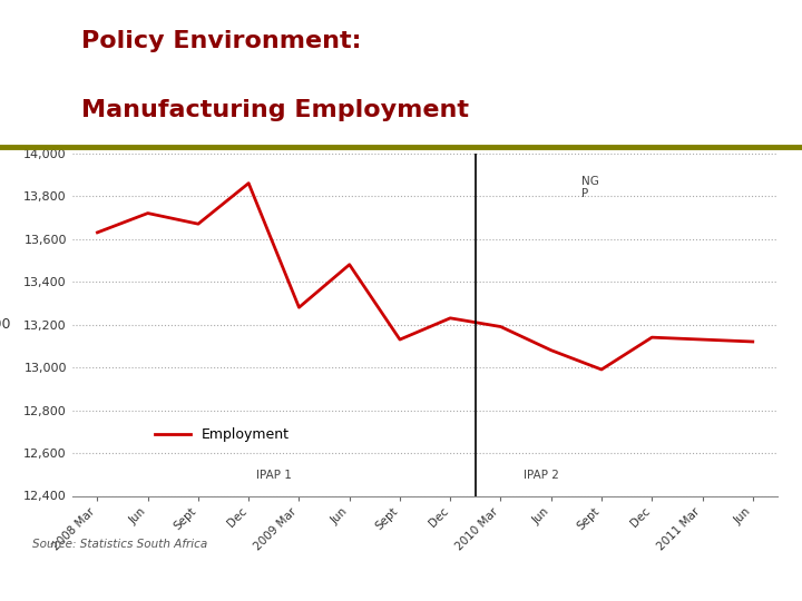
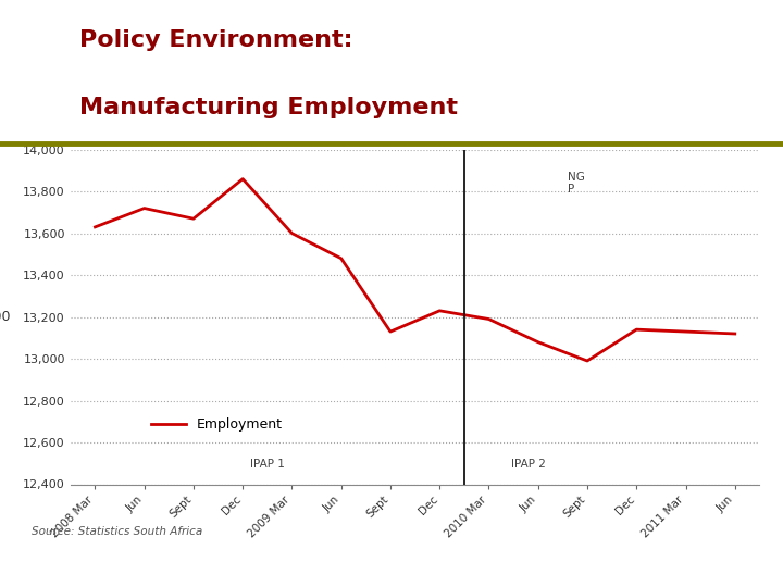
2009 Mar: 13,280 -> 13,600
